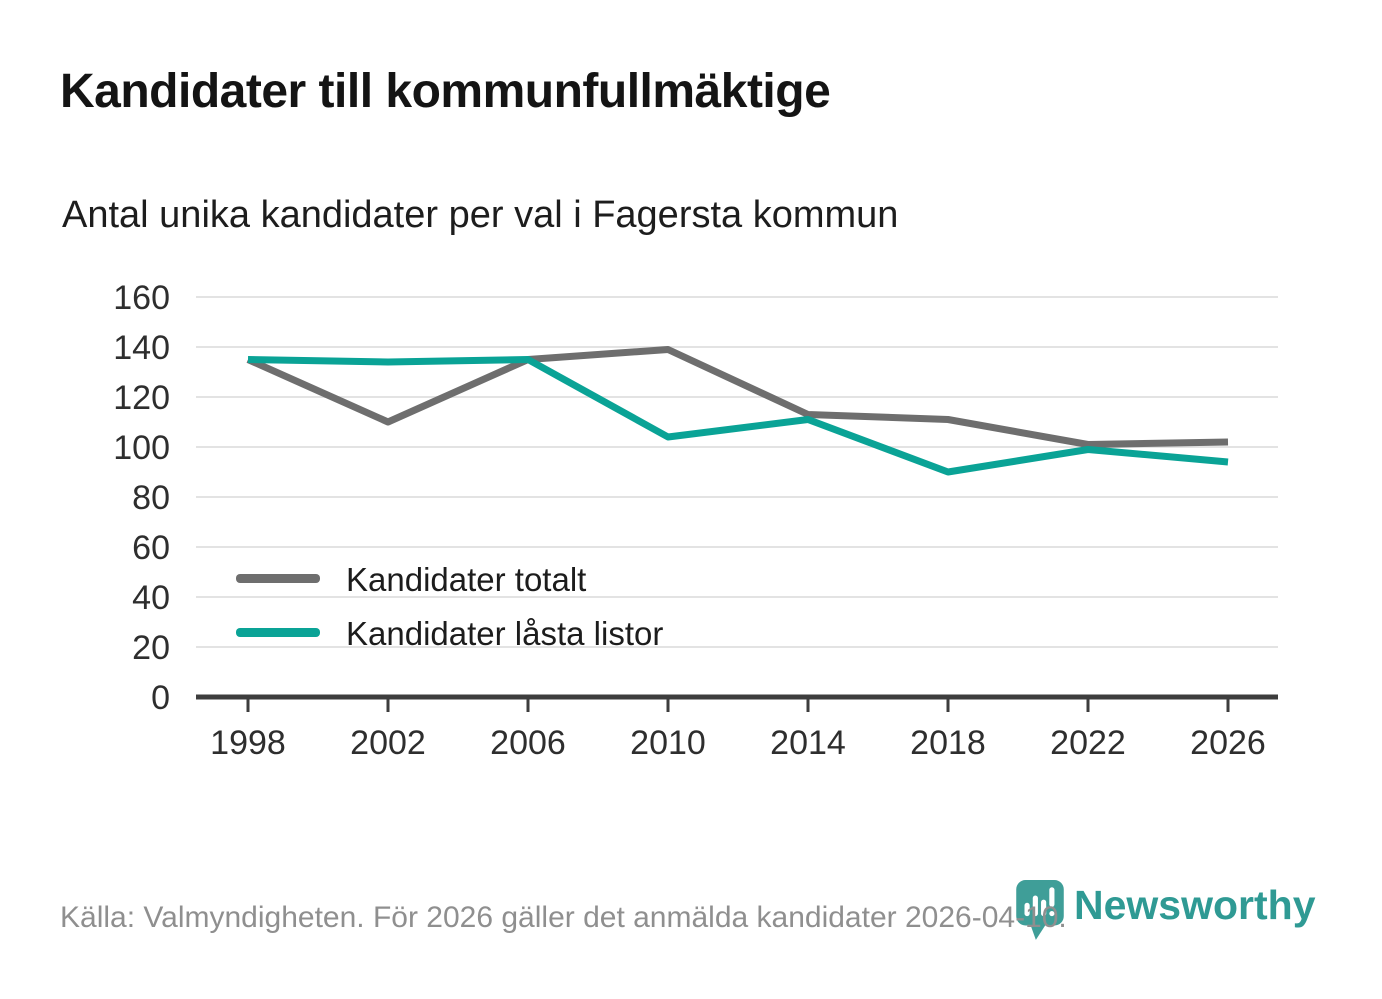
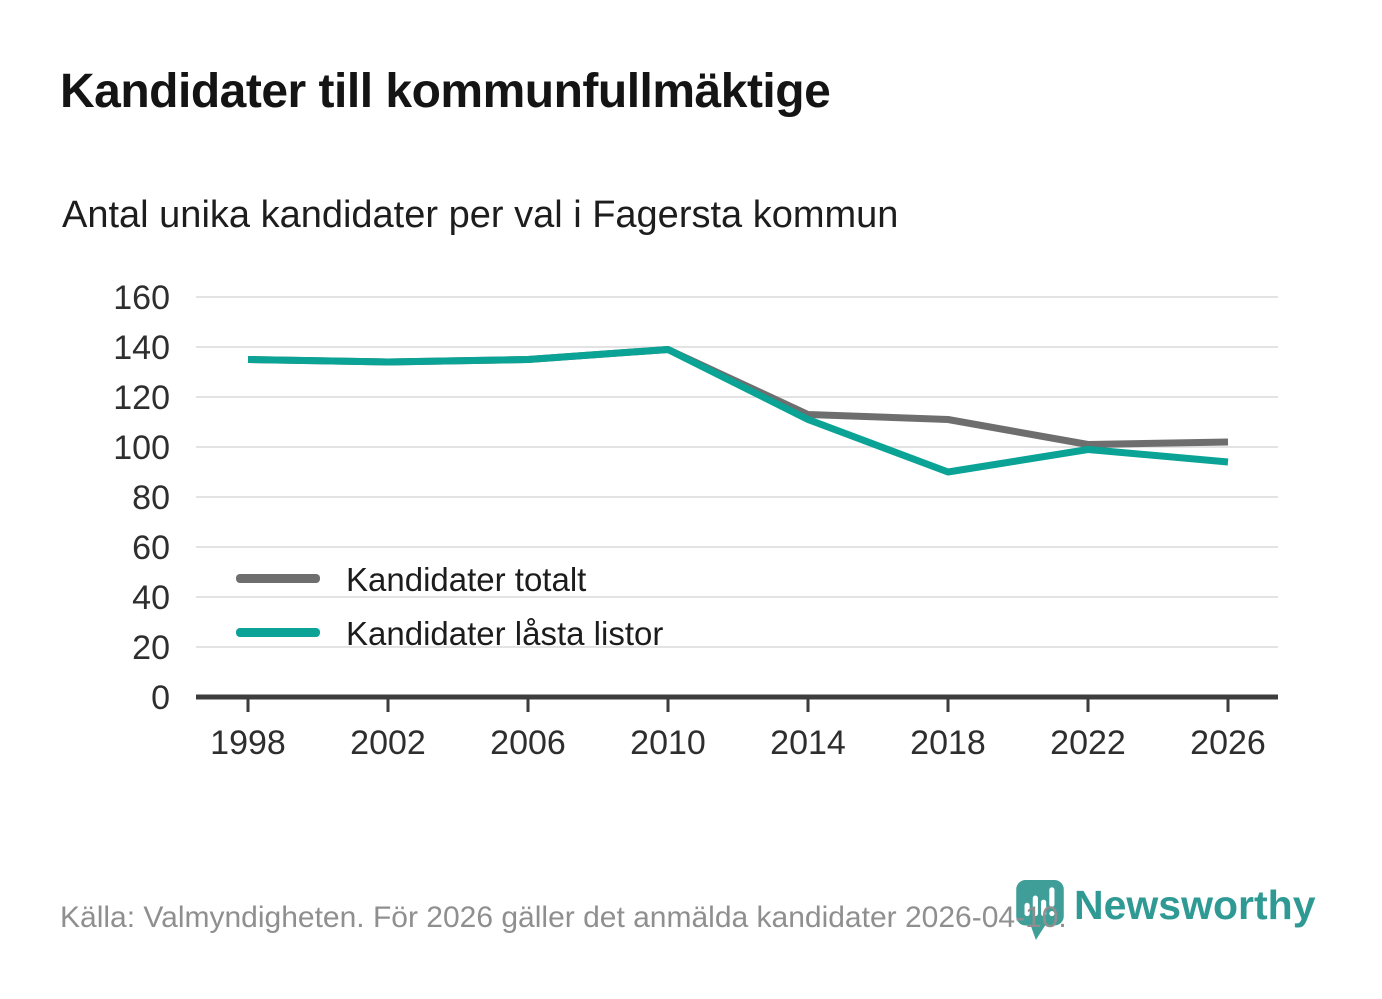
Kandidater totalt/2002: 110 -> 134
Kandidater låsta listor/2010: 104 -> 139
